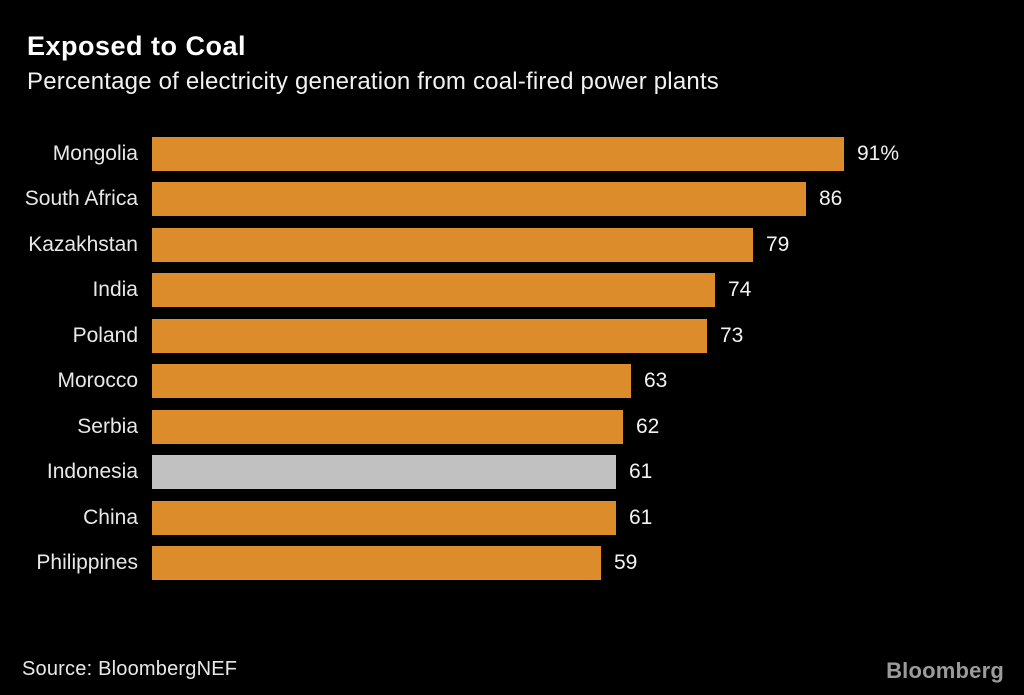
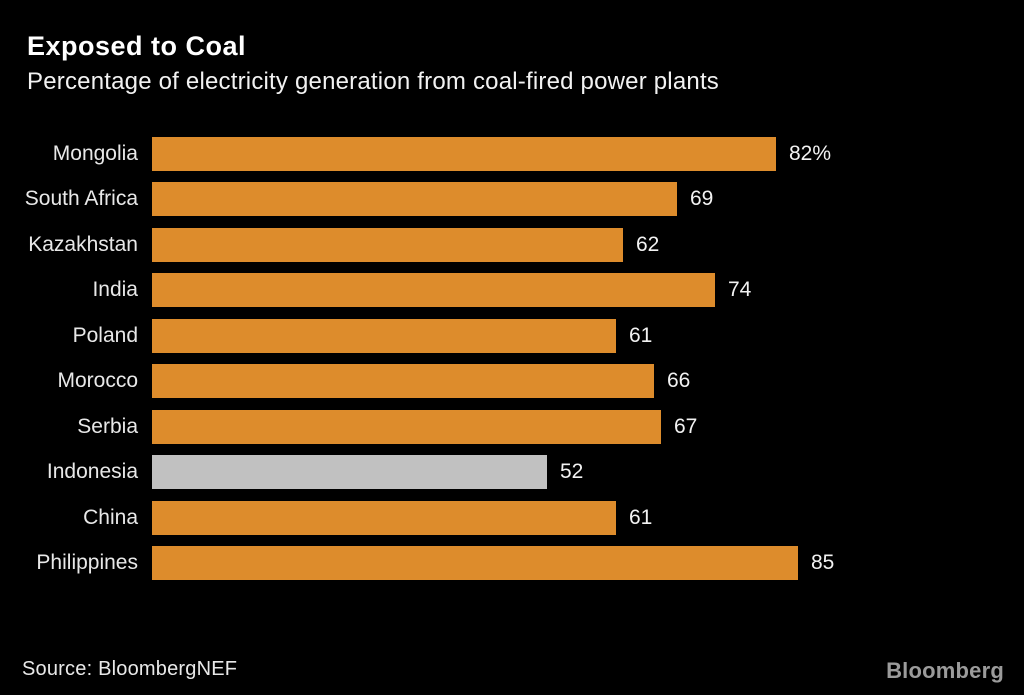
Mongolia: 91% -> 82%
South Africa: 86 -> 69
Kazakhstan: 79 -> 62
Poland: 73 -> 61
Morocco: 63 -> 66
Serbia: 62 -> 67
Indonesia: 61 -> 52
Philippines: 59 -> 85
